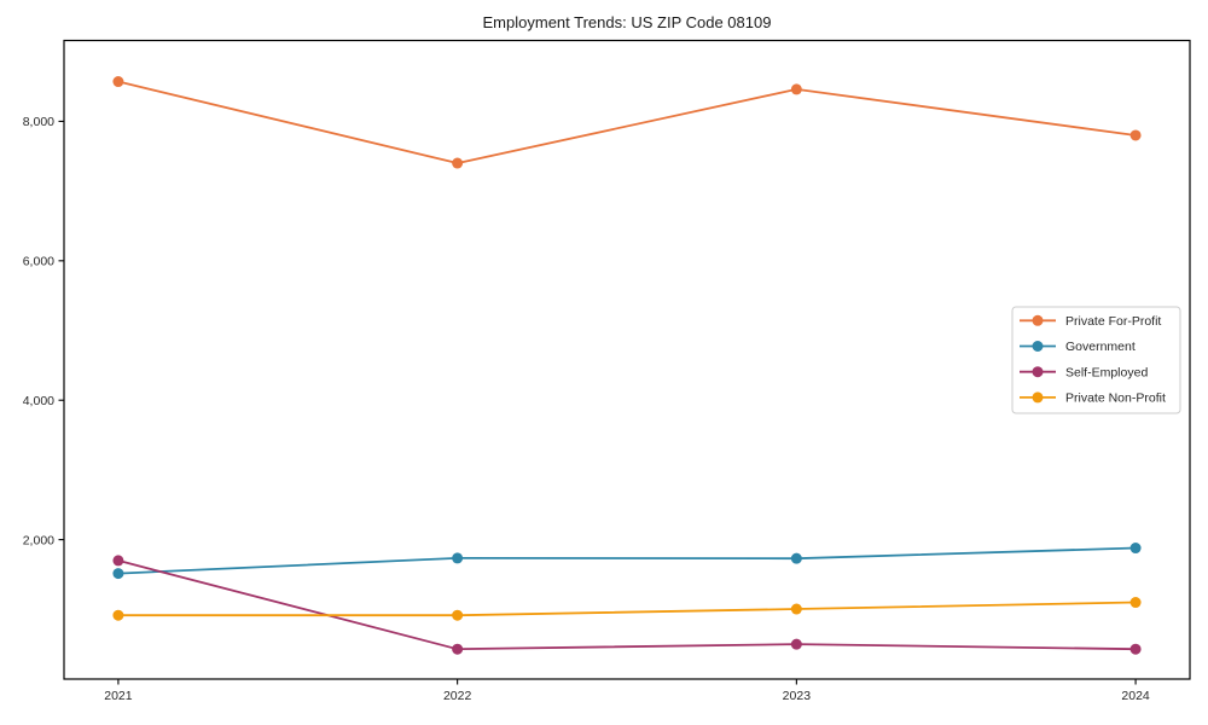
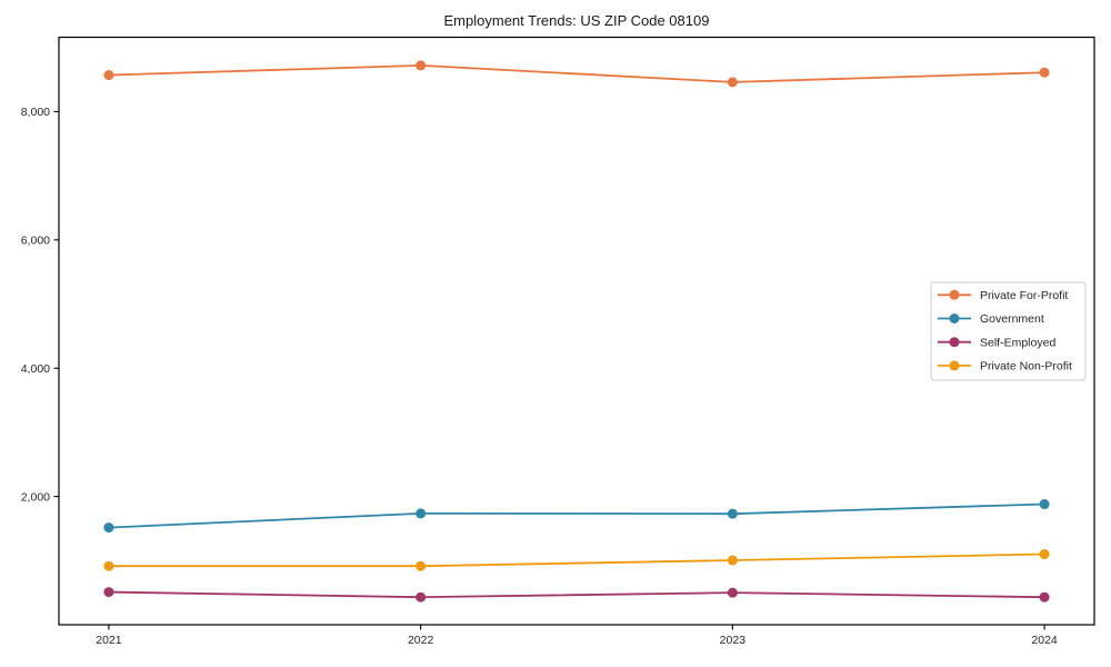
Self-Employed/2021: 1700 -> 500
Private For-Profit/2022: 7400 -> 8700
Private For-Profit/2024: 7800 -> 8600
